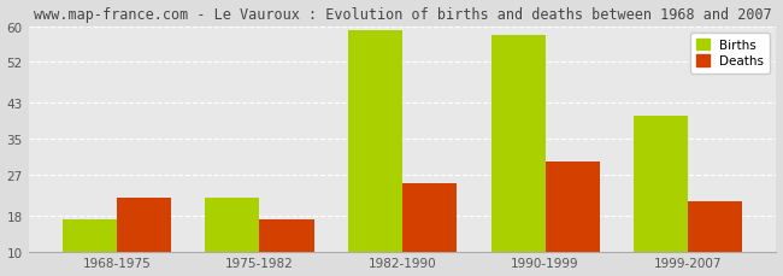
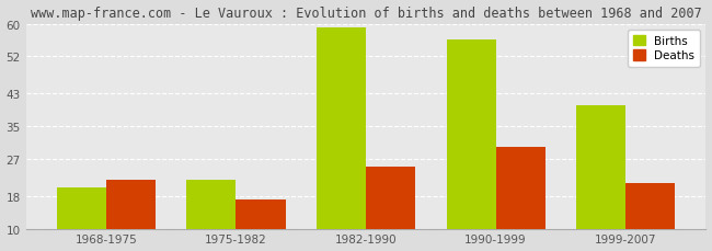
Births/1968-1975: 17 -> 20
Births/1990-1999: 58 -> 56
